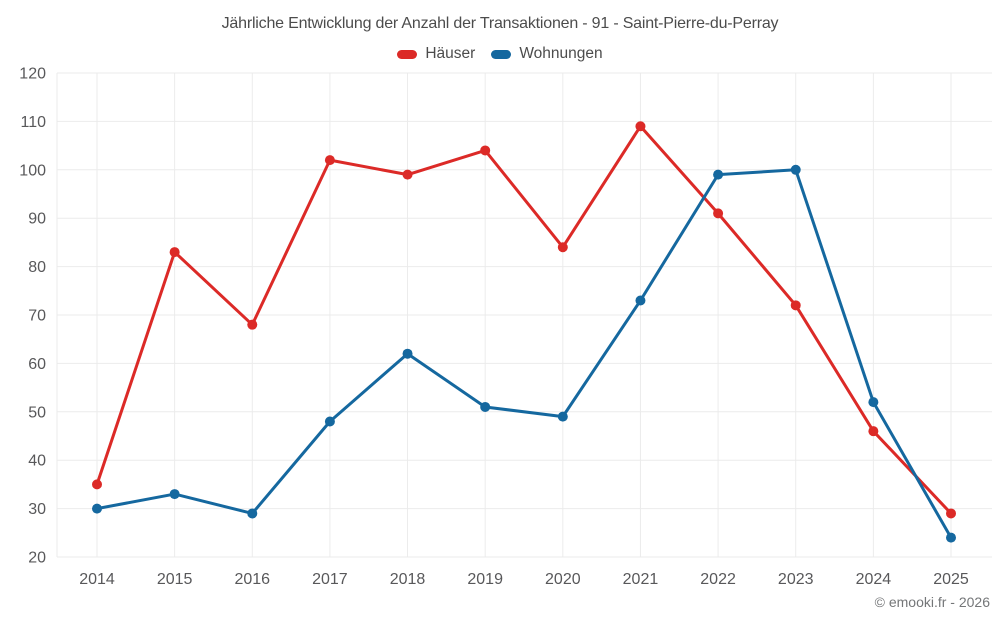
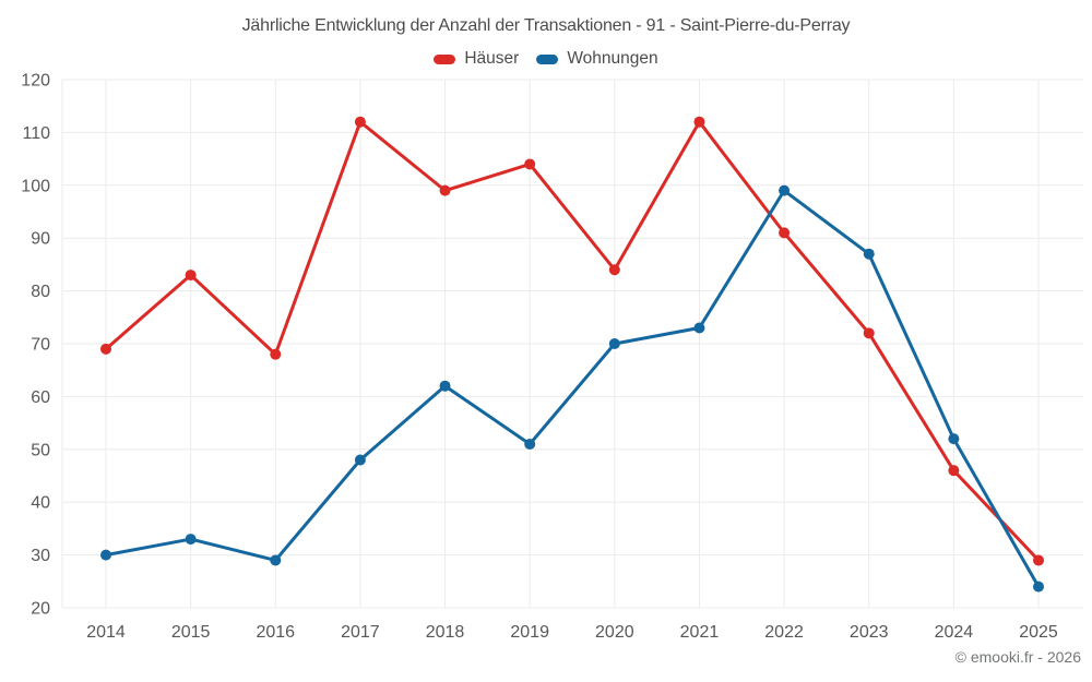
Häuser/2014: 35 -> 69
Häuser/2017: 102 -> 112
Wohnungen/2020: 49 -> 70
Häuser/2021: 109 -> 112
Wohnungen/2023: 100 -> 87
